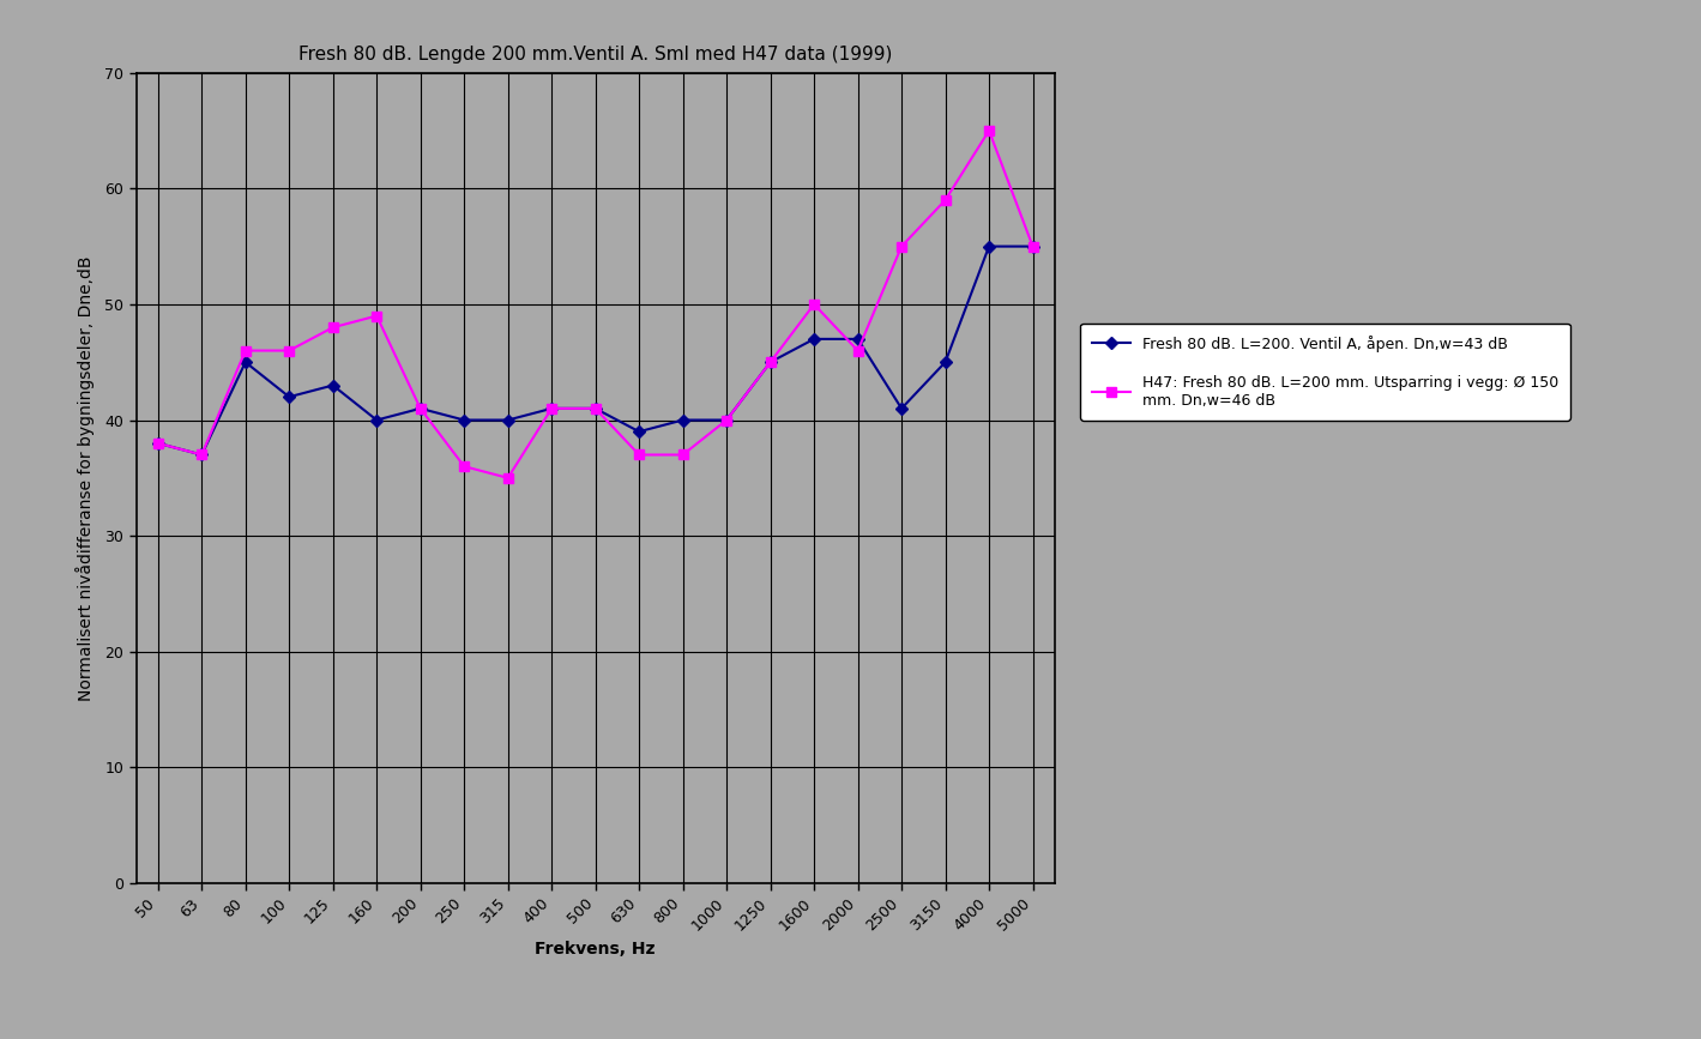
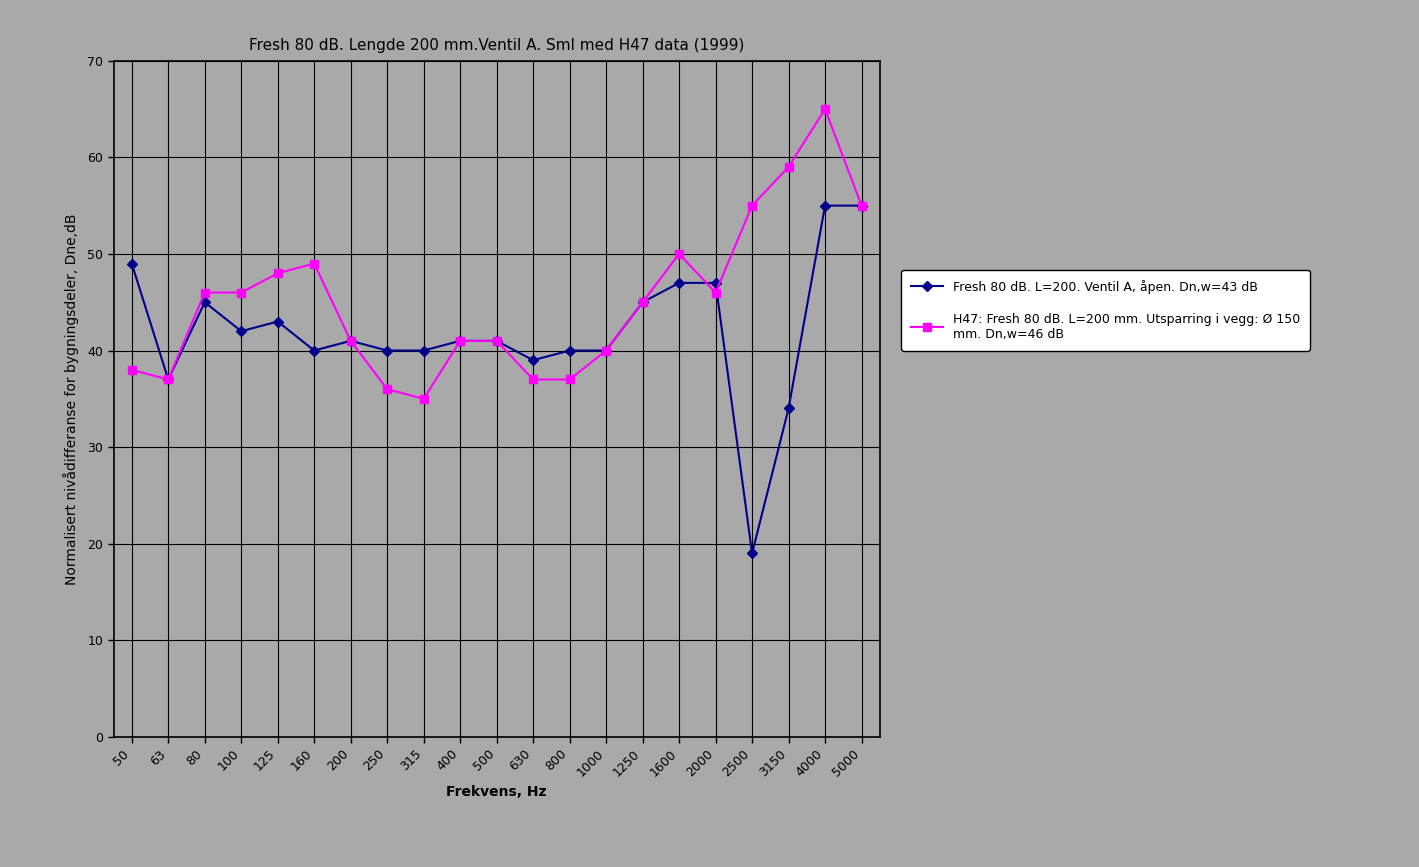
Fresh 80 dB. L=200. Ventil A, åpen. Dn,w=43 dB/50: 38 -> 49
Fresh 80 dB. L=200. Ventil A, åpen. Dn,w=43 dB/2500: 41 -> 19
Fresh 80 dB. L=200. Ventil A, åpen. Dn,w=43 dB/3150: 45 -> 34
